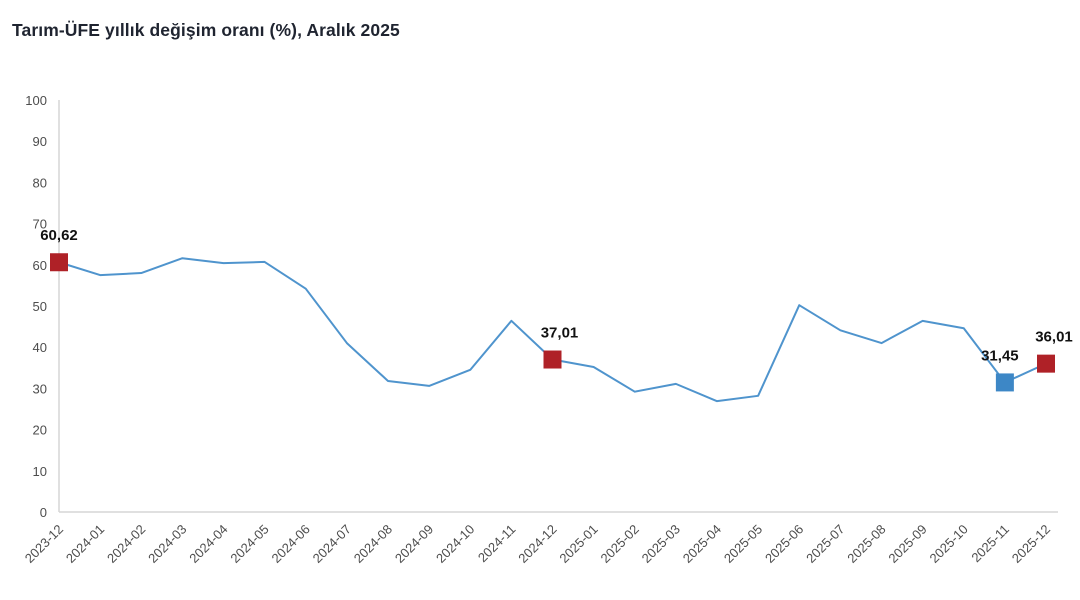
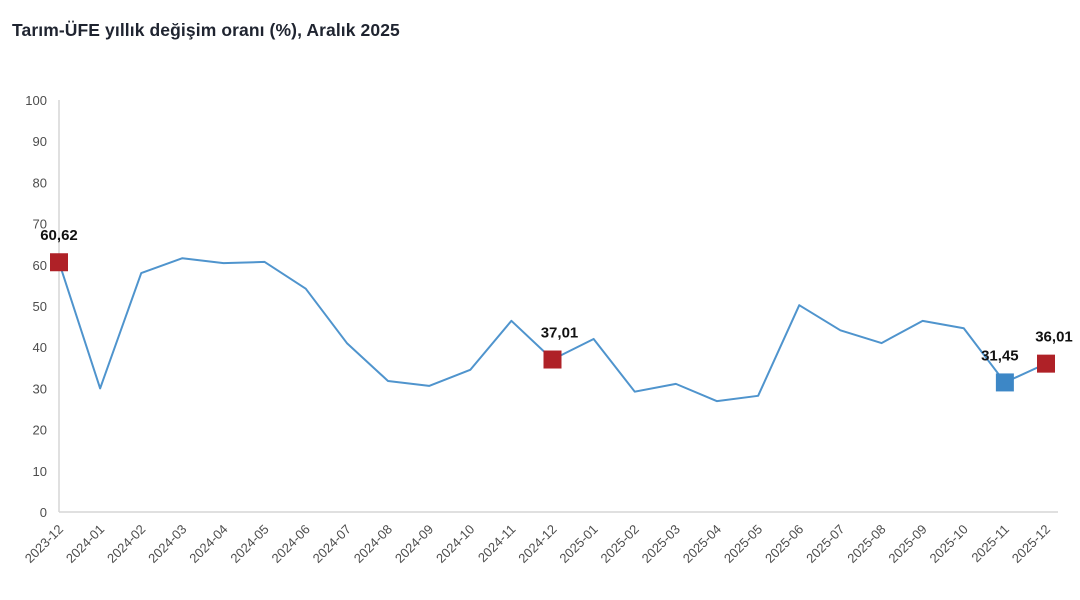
2024-01: 58 -> 30
2025-01: 35 -> 42
